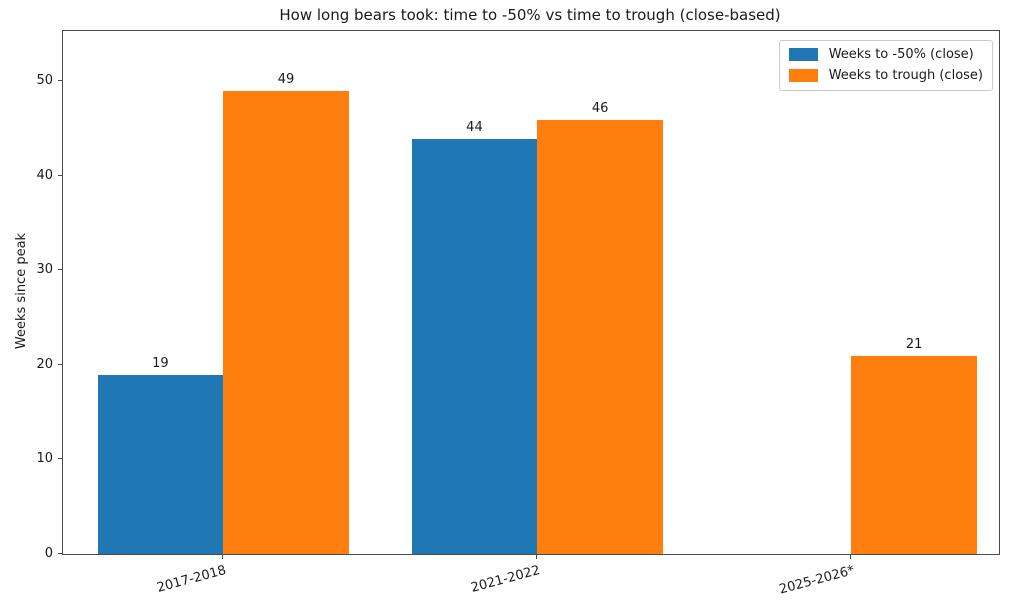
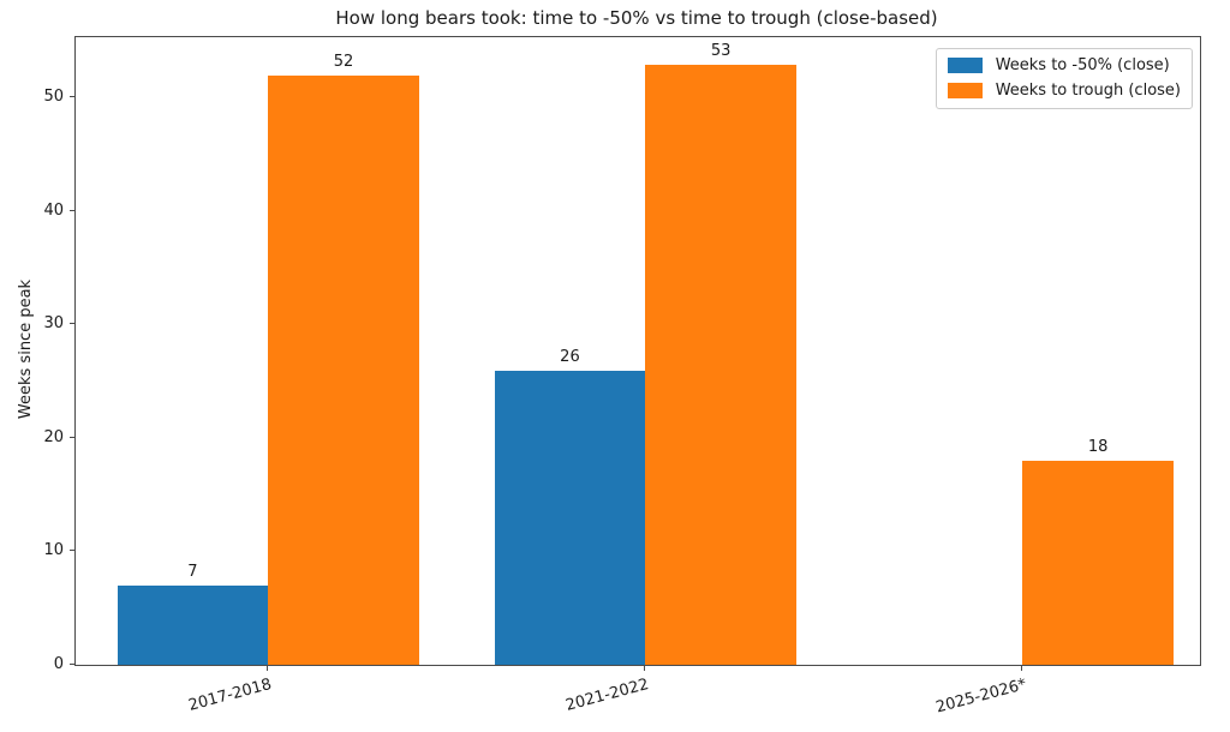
Weeks to -50% (close)/2017-2018: 19 -> 7
Weeks to trough (close)/2017-2018: 49 -> 52
Weeks to -50% (close)/2021-2022: 44 -> 26
Weeks to trough (close)/2021-2022: 46 -> 53
Weeks to trough (close)/2025-2026*: 21 -> 18
